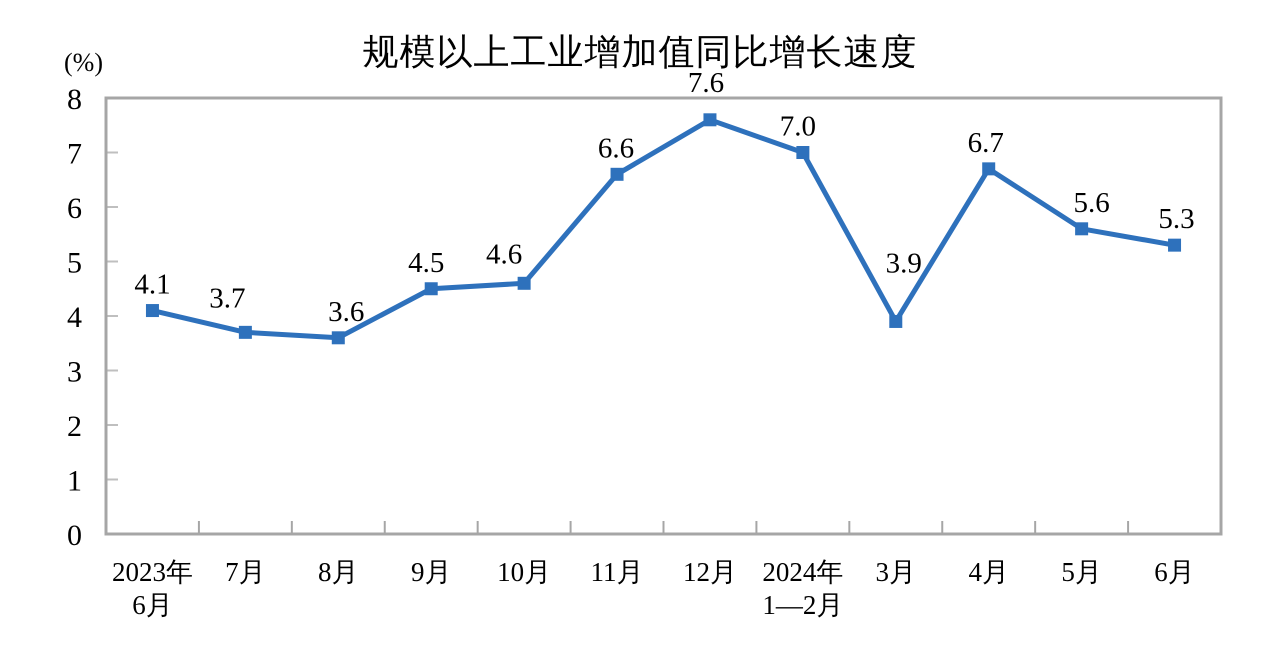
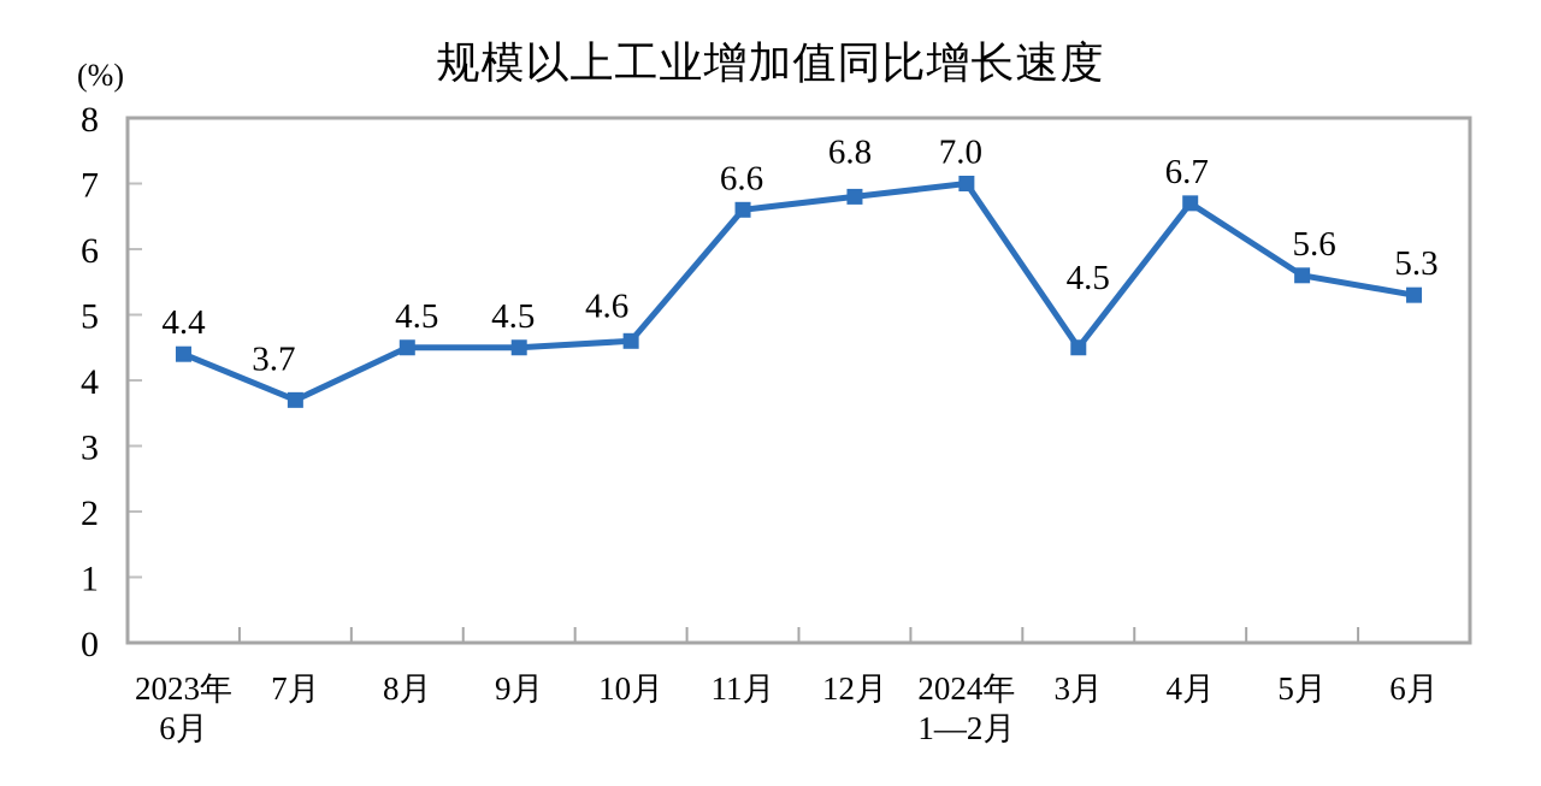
2023年 6月: 4.1 -> 4.4
8月: 3.6 -> 4.5
12月: 7.6 -> 6.8
3月: 3.9 -> 4.5
